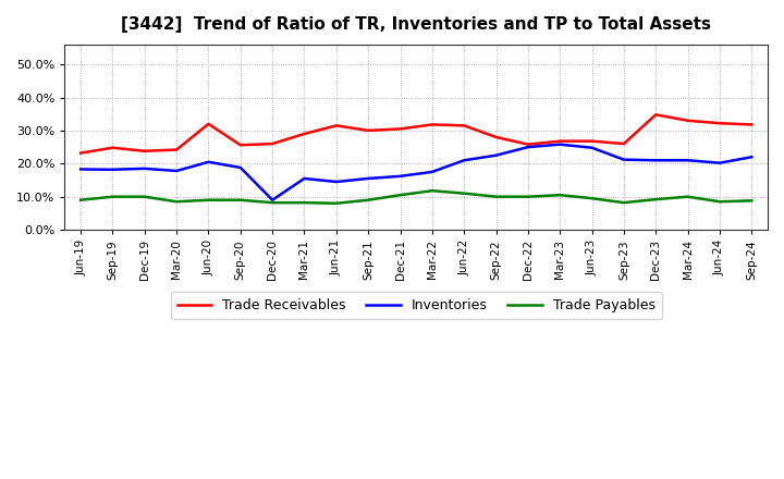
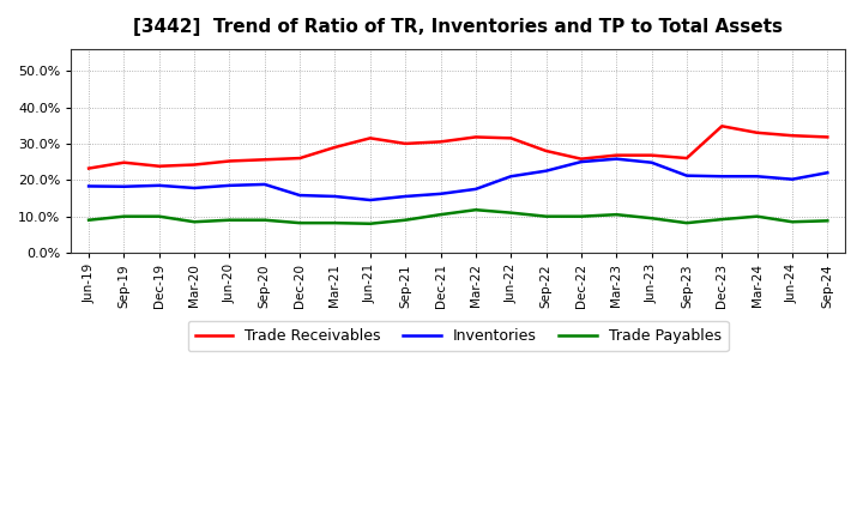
Trade Receivables/Jun-20: 32.0% -> 25.2%
Inventories/Jun-20: 20.5% -> 18.5%
Inventories/Dec-20: 9.0% -> 15.8%
